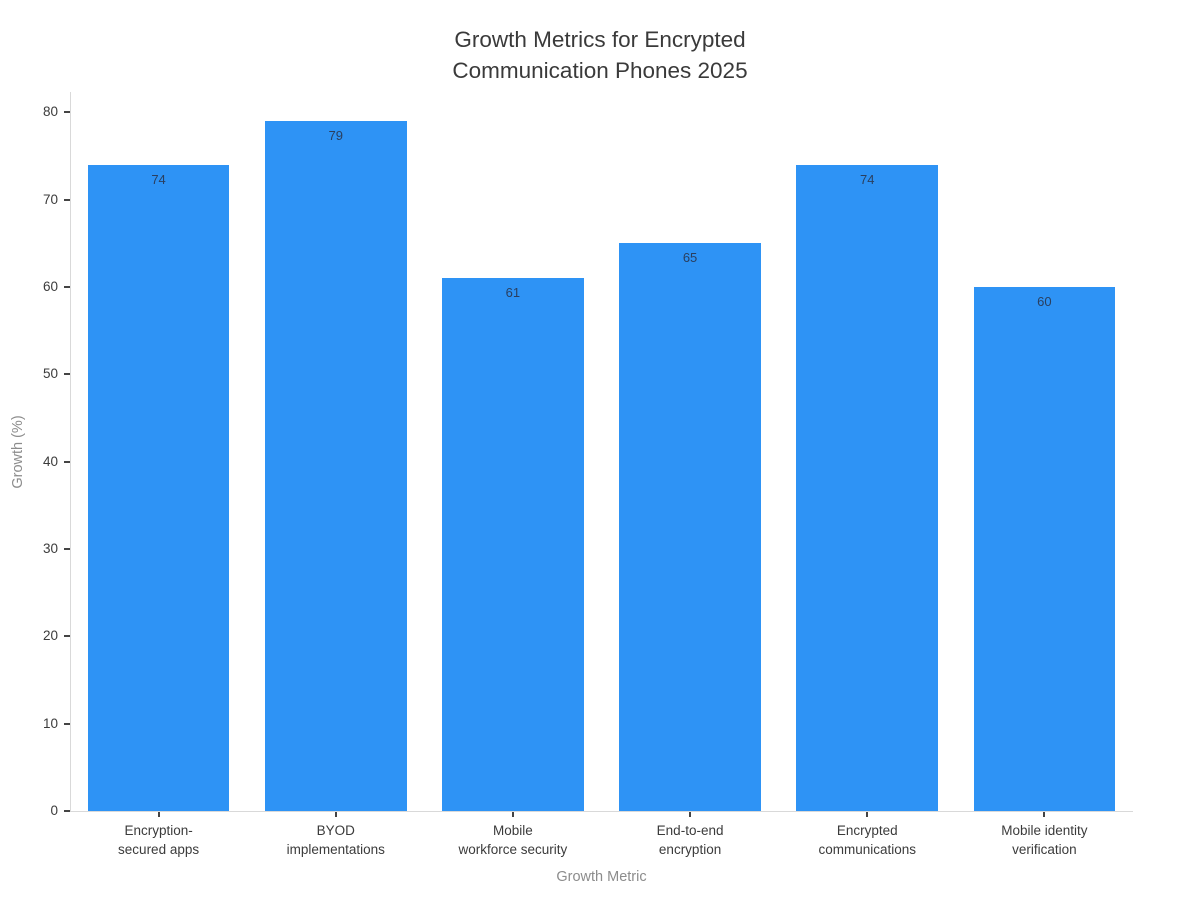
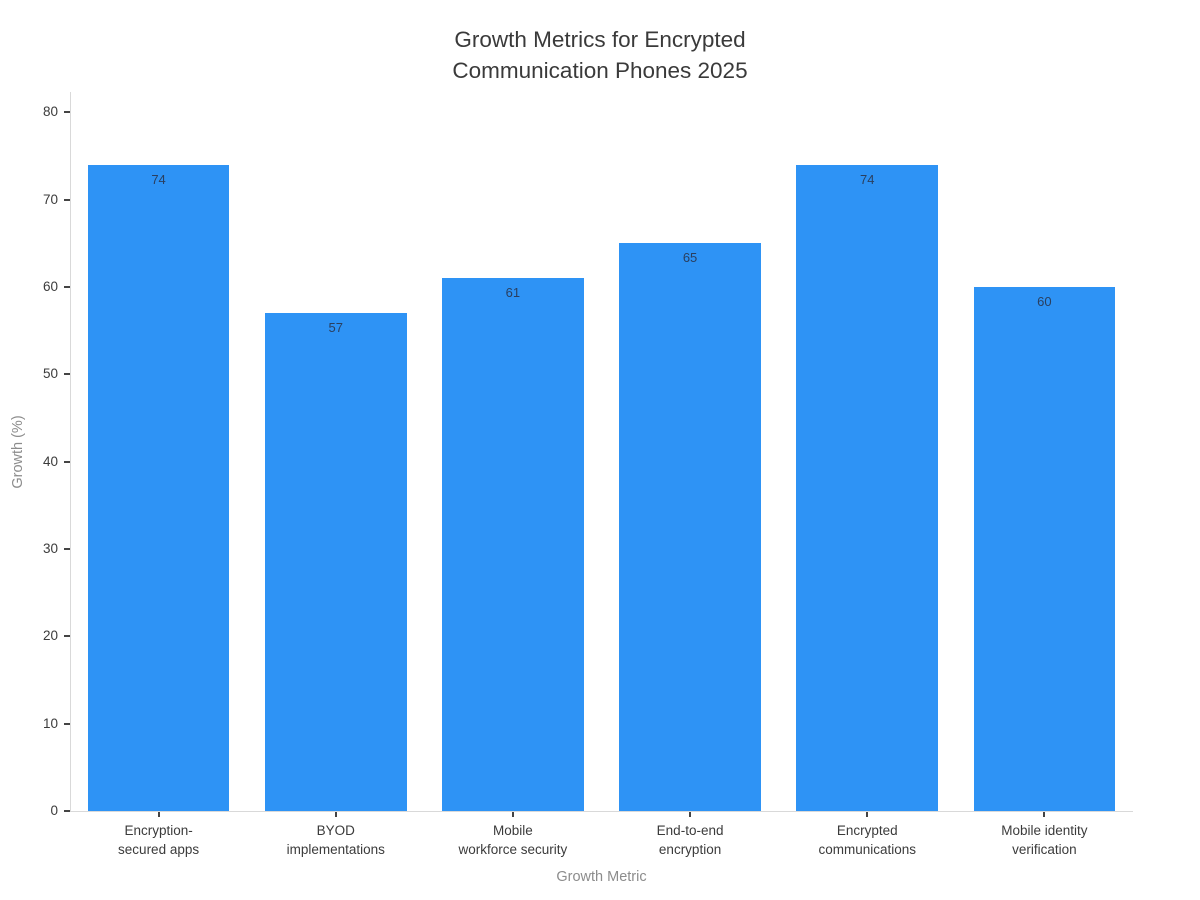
BYOD implementations: 79 -> 57
